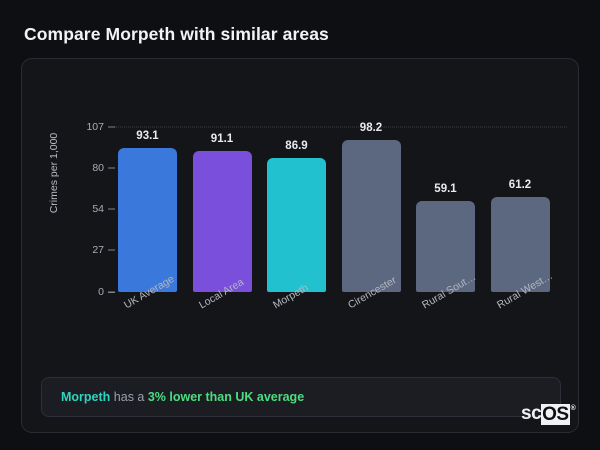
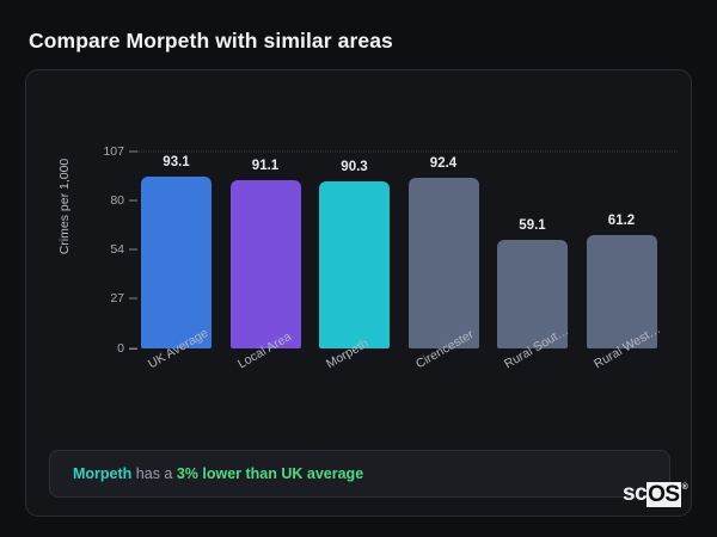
Morpeth: 86.9 -> 90.3
Cirencester: 98.2 -> 92.4
